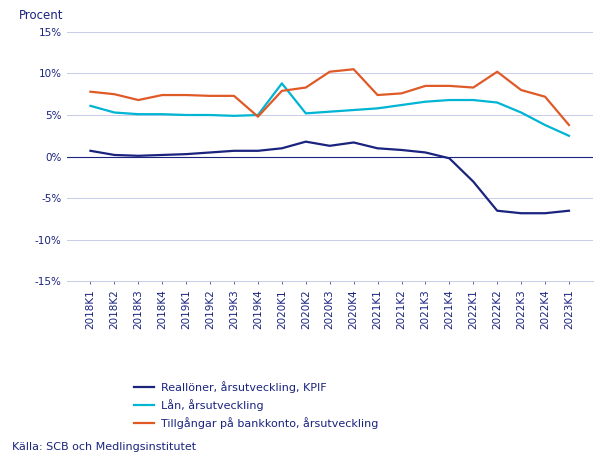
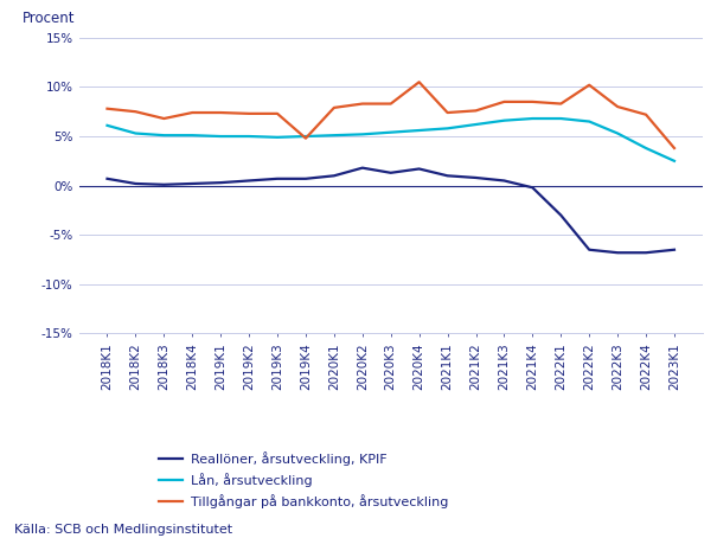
Lån, årsutveckling/2020K1: 8.8% -> 5.1%
Tillgångar på bankkonto, årsutveckling/2020K3: 10.2% -> 8.3%
